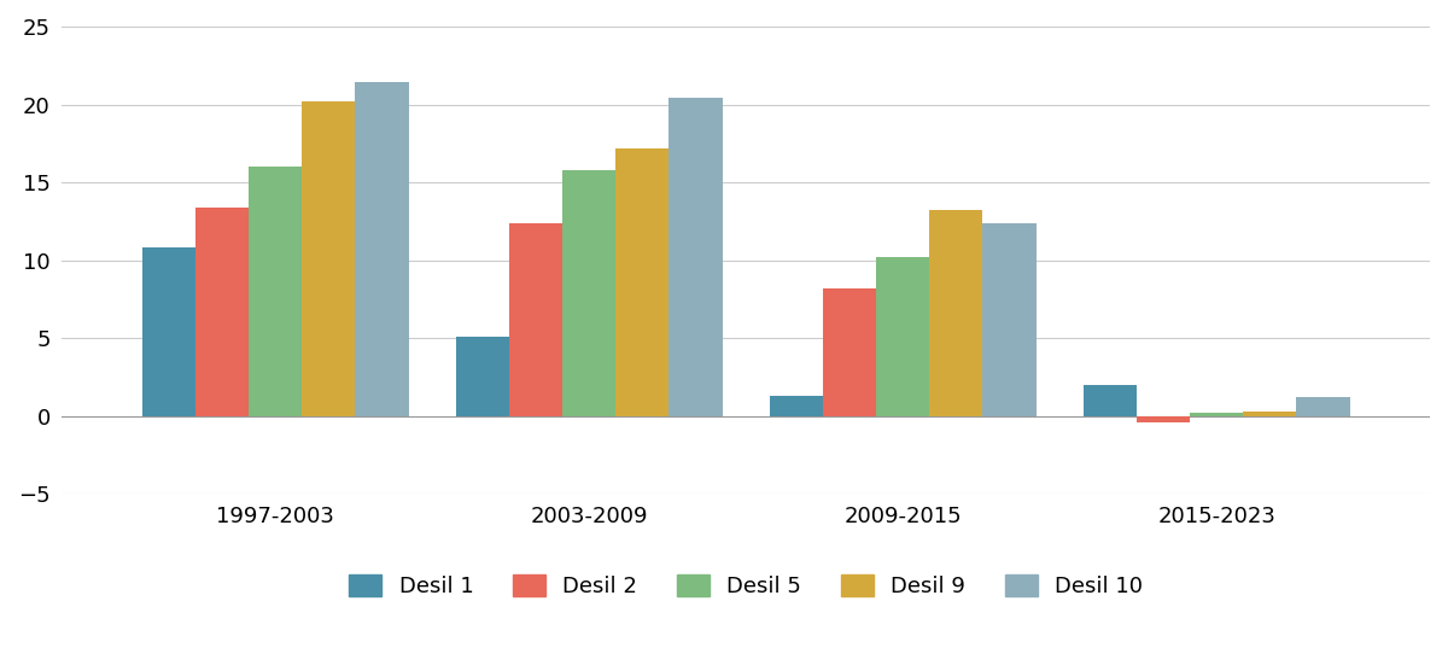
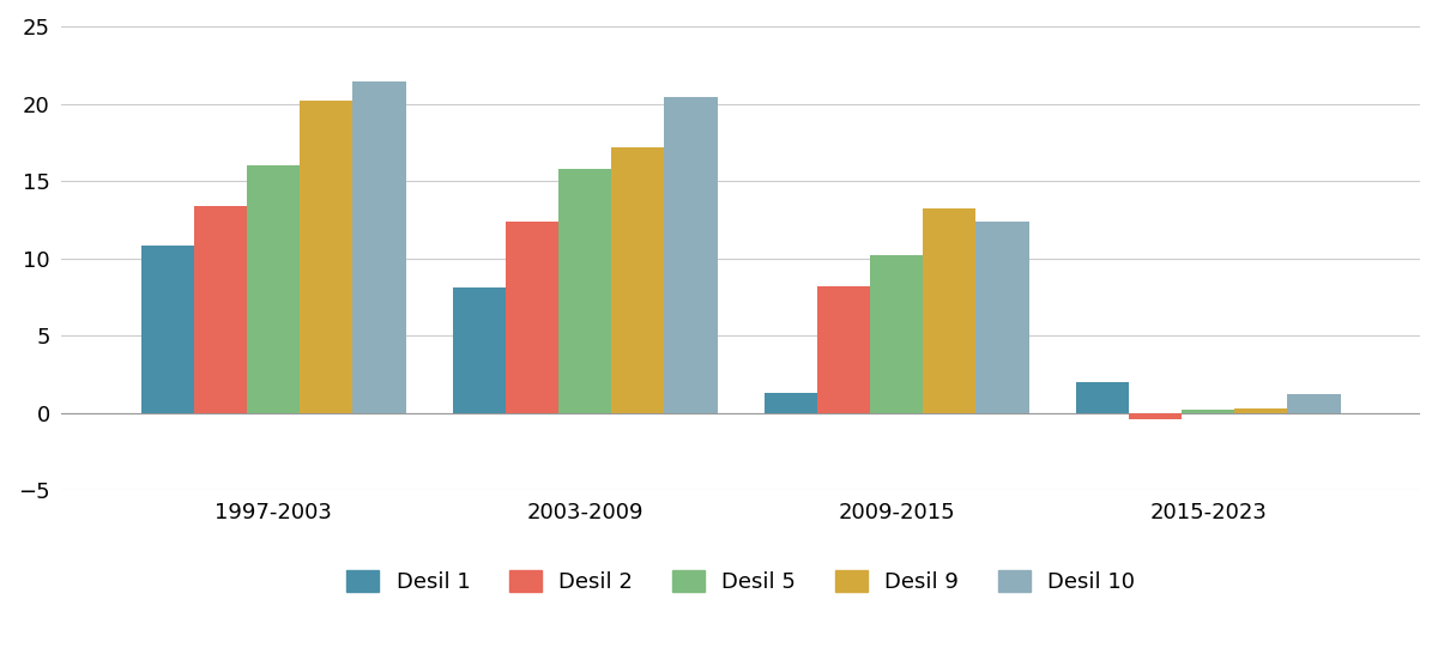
Desil 1/2003-2009: 5.1 -> 8.1
